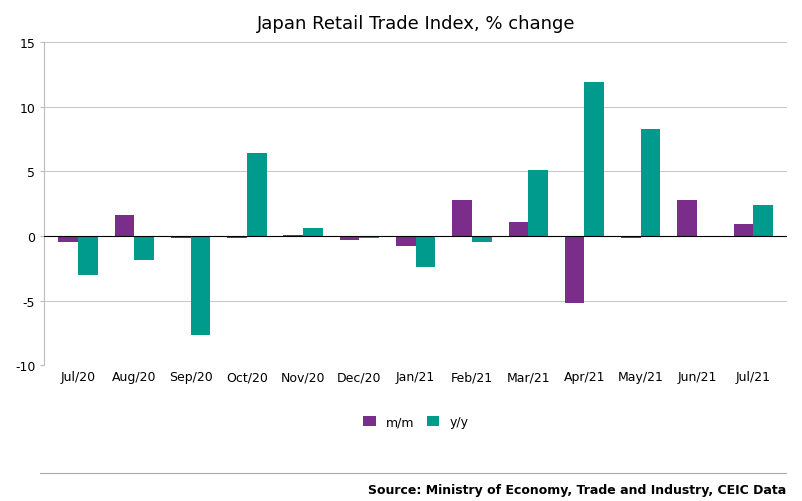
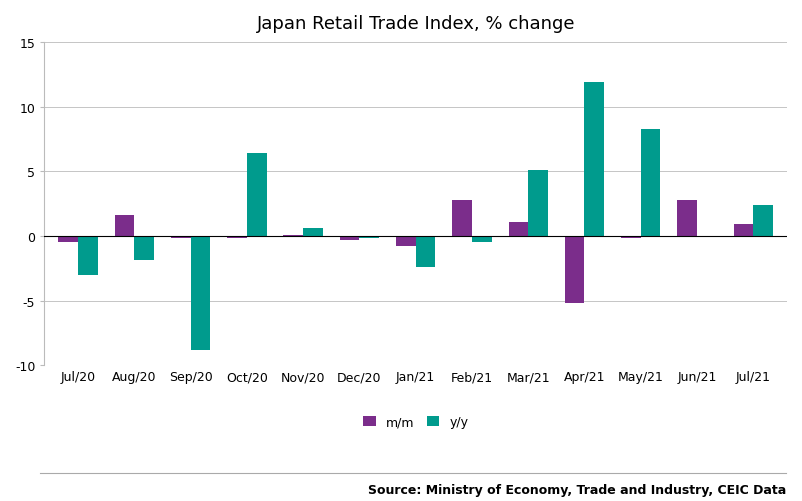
y/y/Sep/20: -7.7 -> -8.8
